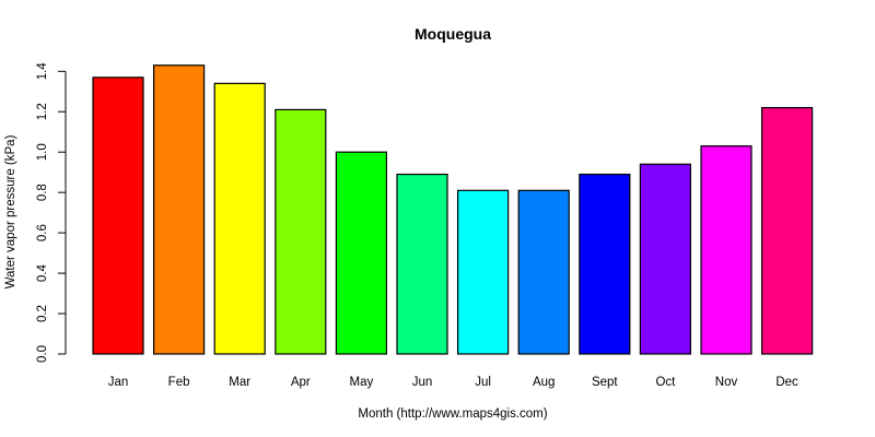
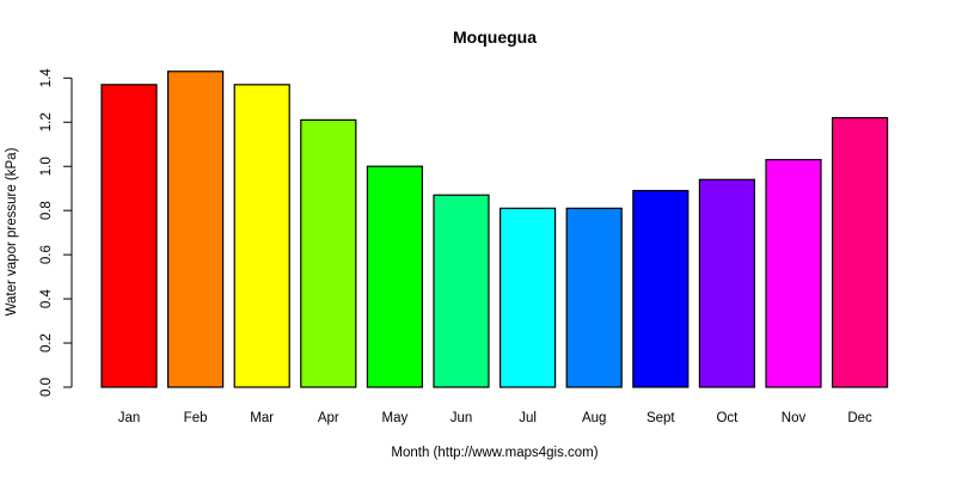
Mar: 1.34 -> 1.37
Jun: 0.89 -> 0.87
